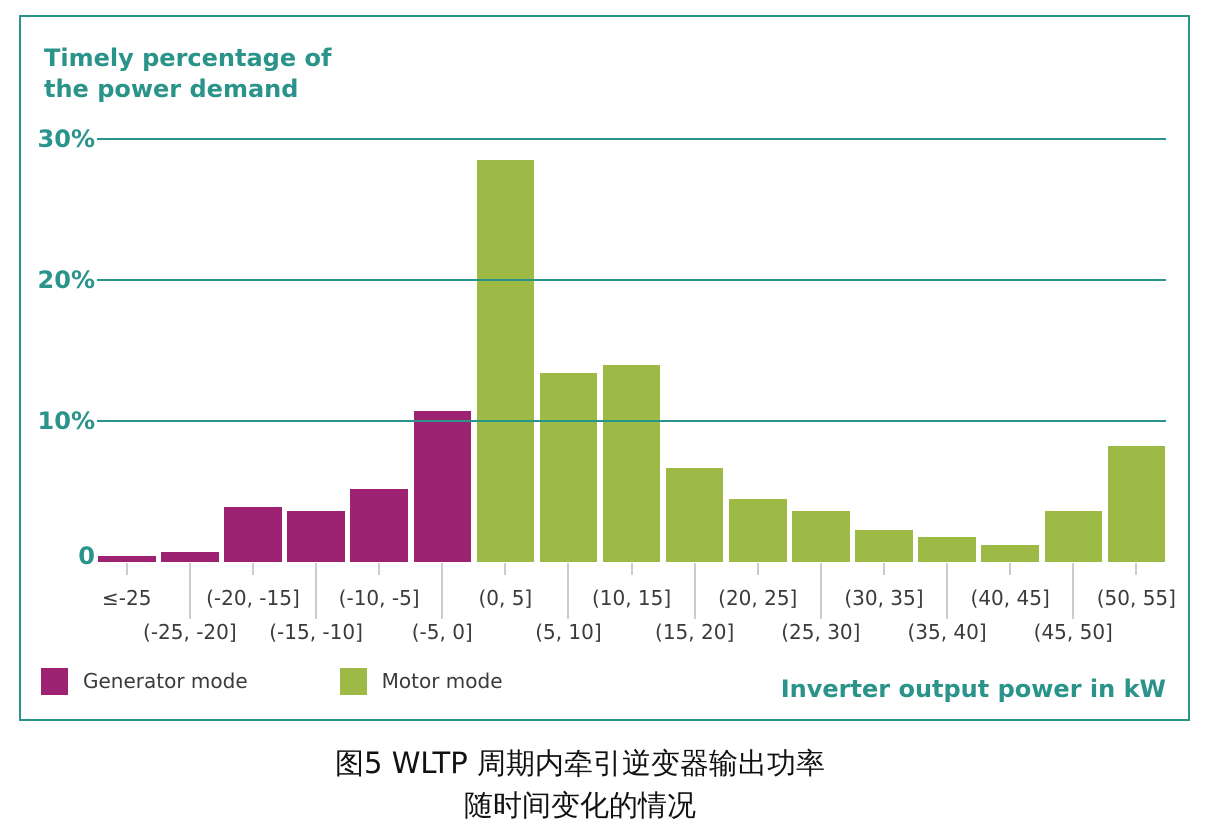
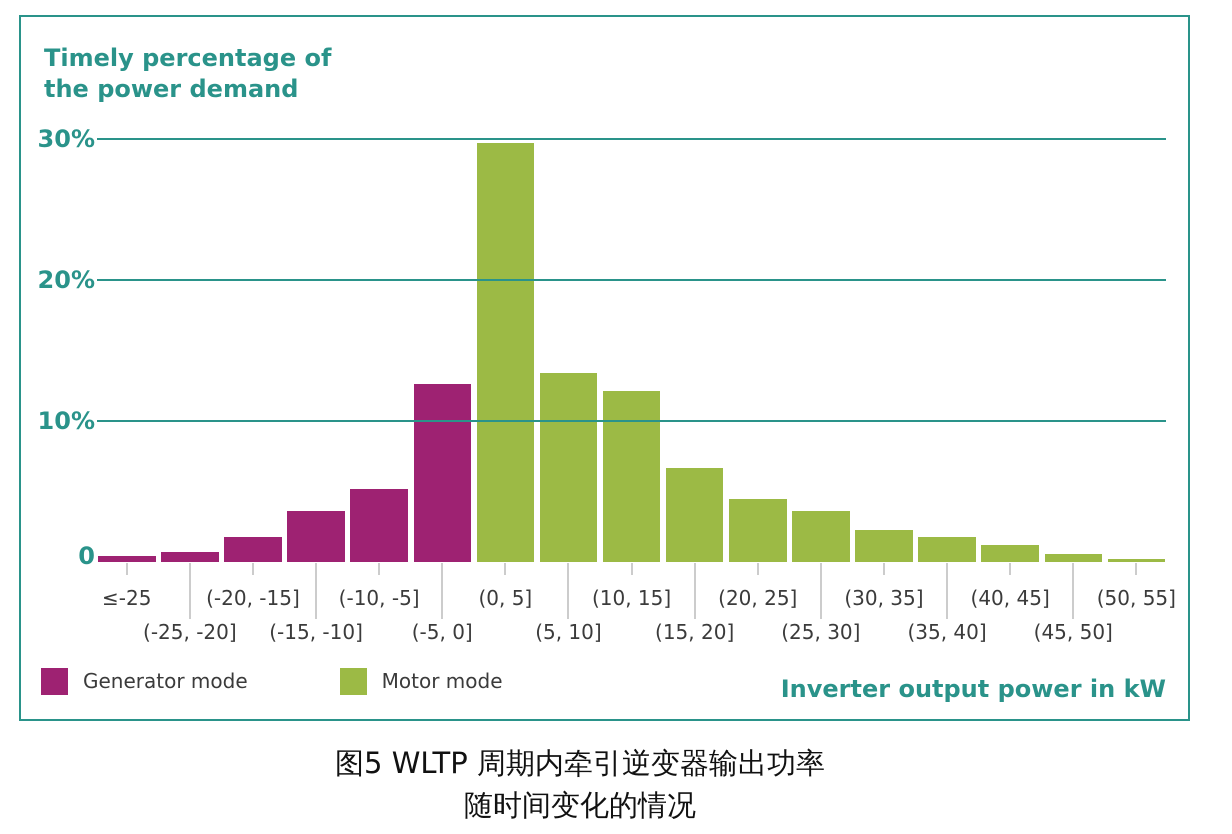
Generator mode/(-20, -15]: 3.9% -> 1.8%
Generator mode/(-5, 0]: 10.7% -> 12.6%
Motor mode/(0, 5]: 28.5% -> 29.7%
Motor mode/(10, 15]: 14.0% -> 12.1%
Motor mode/(45, 50]: 3.6% -> 0.6%
Motor mode/(50, 55]: 8.2% -> 0.2%
